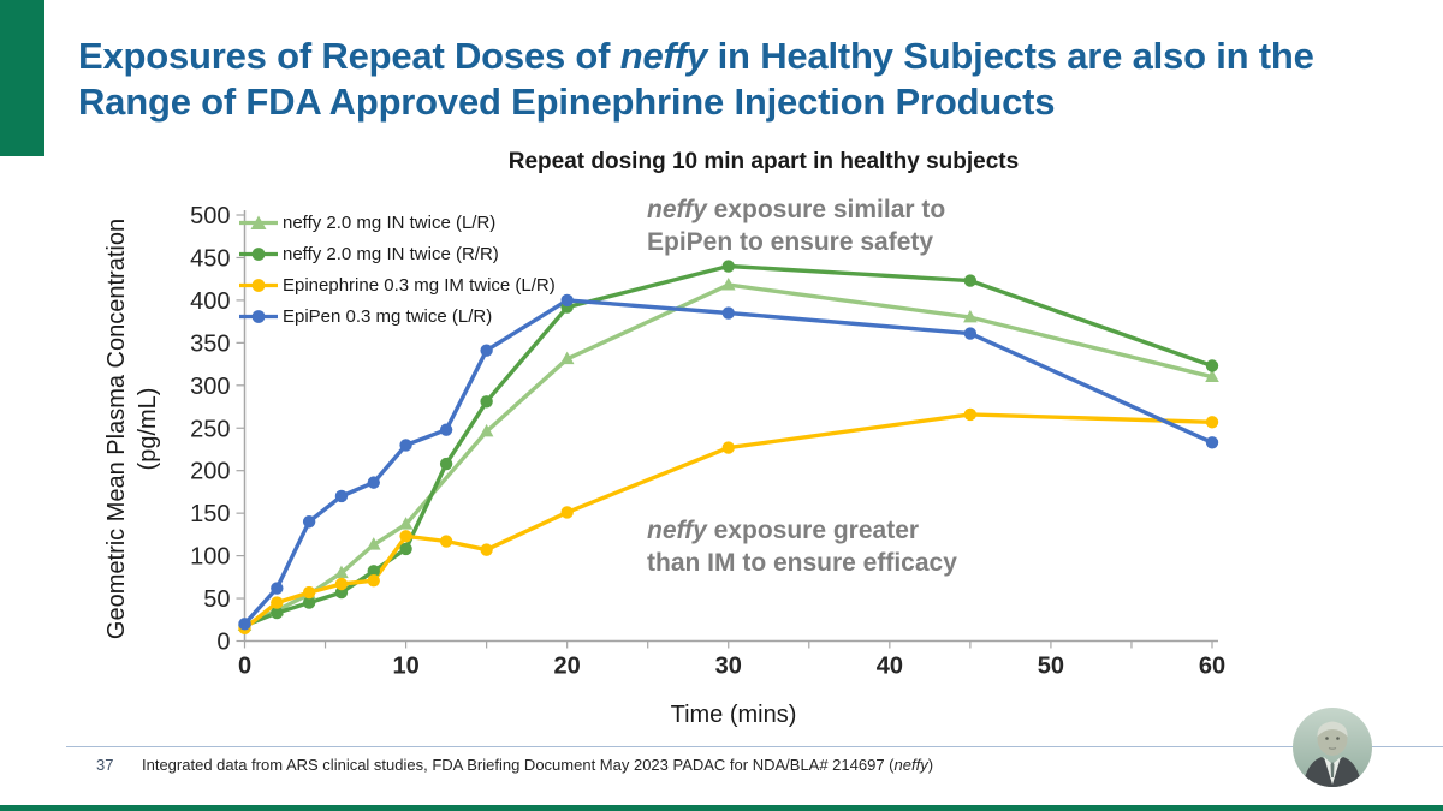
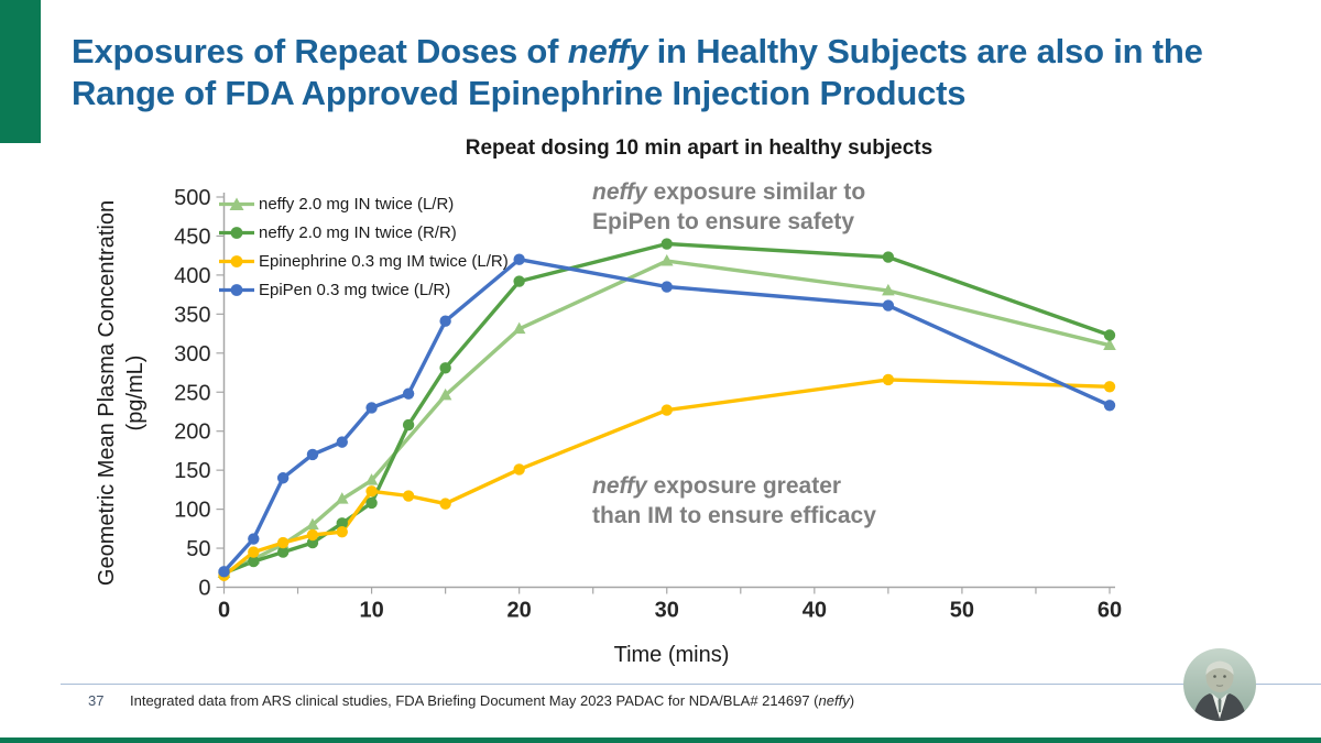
EpiPen 0.3 mg twice (L/R)/20: 400 -> 420
